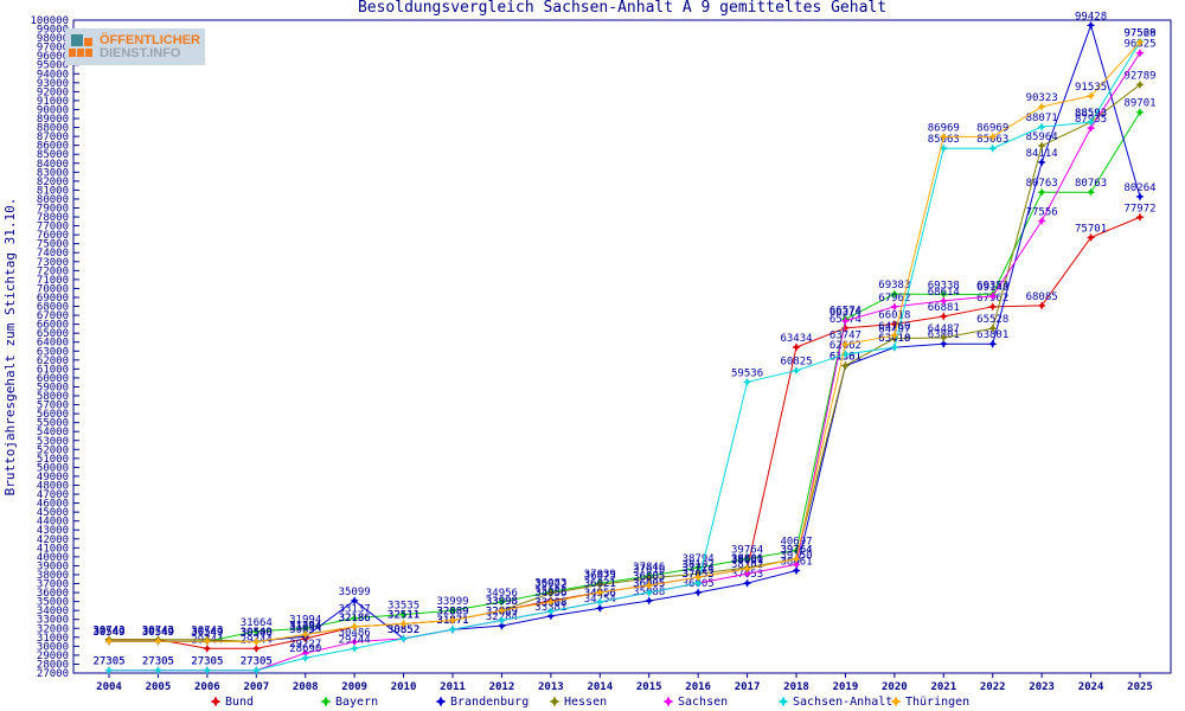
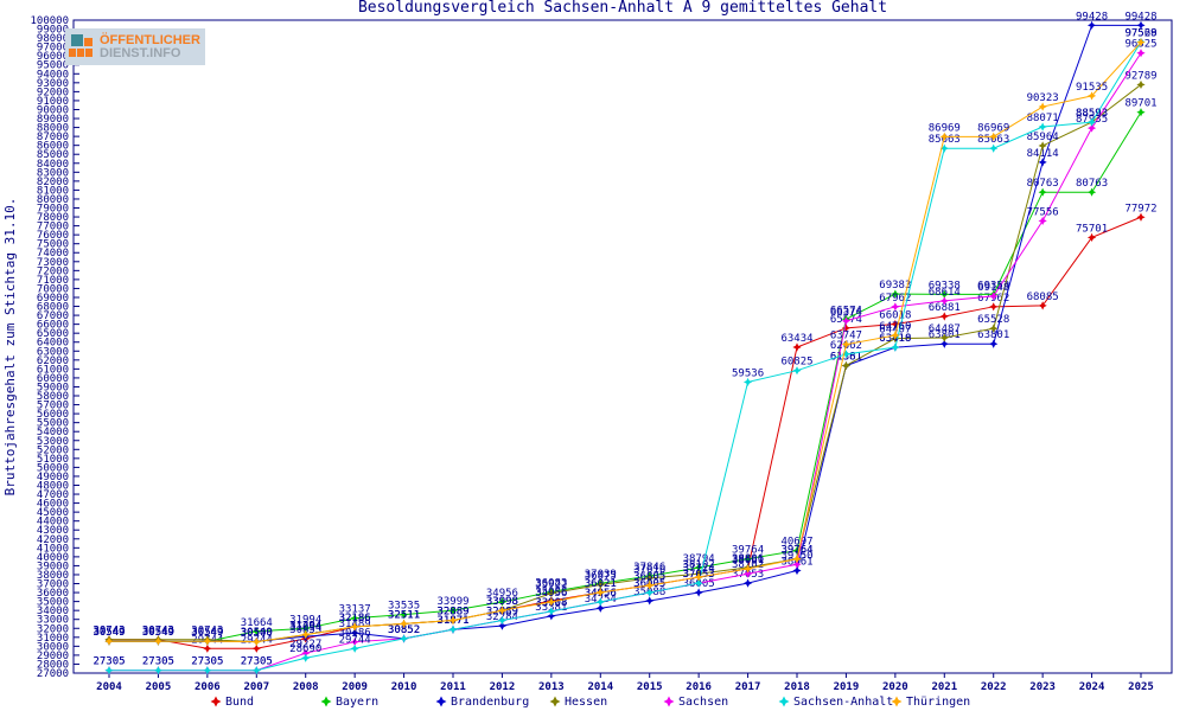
Brandenburg/2009: 35099 -> 31489
Brandenburg/2025: 80264 -> 99428
